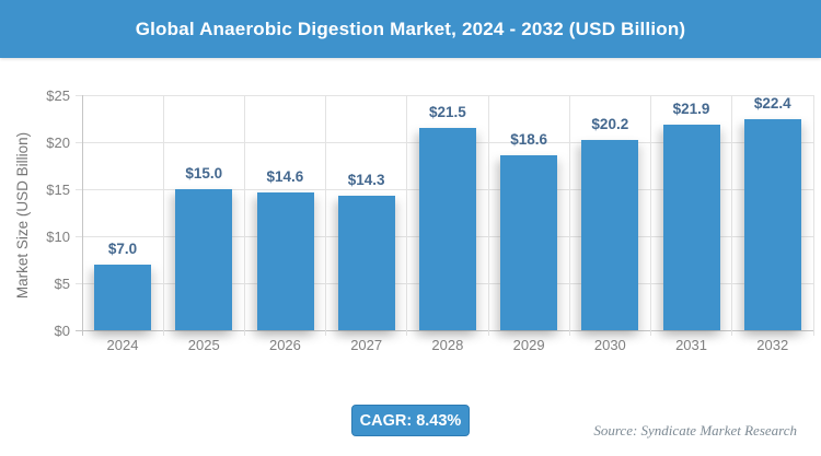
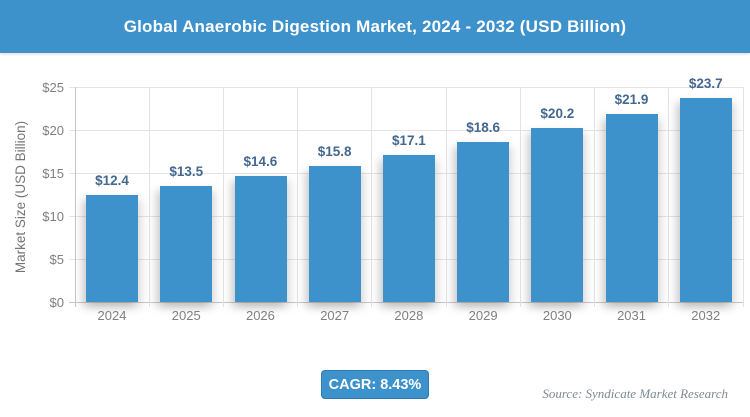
2024: $7.0 -> $12.4
2025: $15.0 -> $13.5
2027: $14.3 -> $15.8
2028: $21.5 -> $17.1
2032: $22.4 -> $23.7
